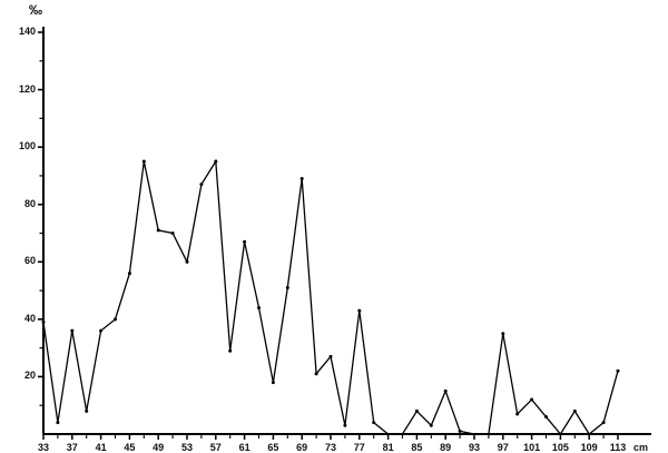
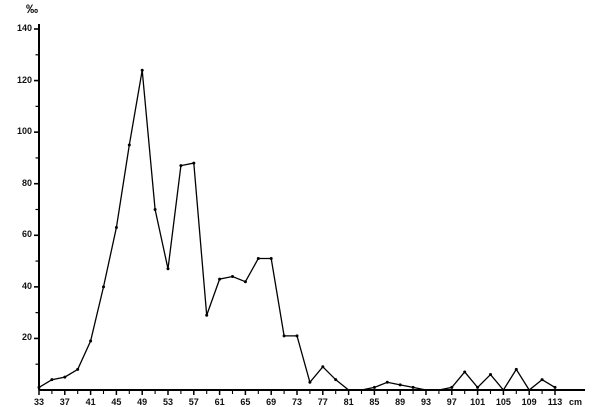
33: 39 -> 1
37: 36 -> 5
41: 36 -> 19
45: 56 -> 63
49: 71 -> 124
53: 60 -> 47
57: 95 -> 88
61: 67 -> 43
65: 18 -> 42
69: 89 -> 51
73: 27 -> 21
77: 43 -> 9
85: 8 -> 1
89: 15 -> 2
97: 35 -> 1
101: 12 -> 1
113: 22 -> 1
